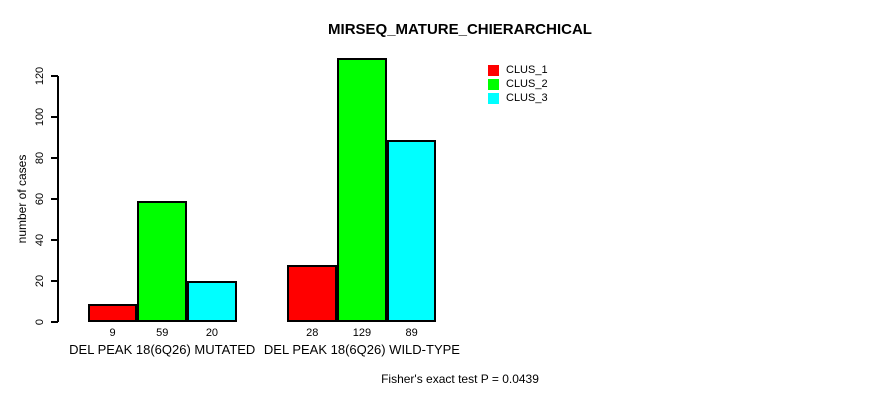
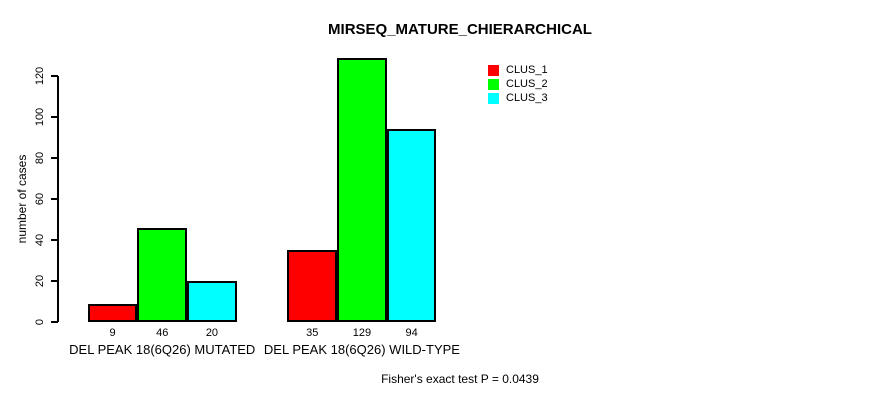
CLUS_2/DEL PEAK 18(6Q26) MUTATED: 59 -> 46
CLUS_1/DEL PEAK 18(6Q26) WILD-TYPE: 28 -> 35
CLUS_3/DEL PEAK 18(6Q26) WILD-TYPE: 89 -> 94
